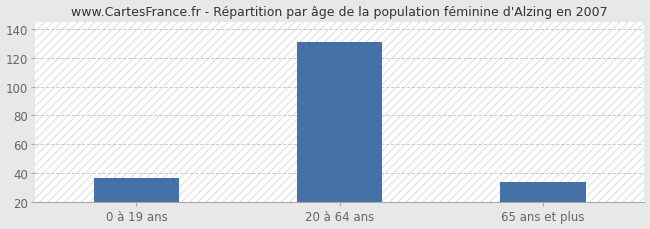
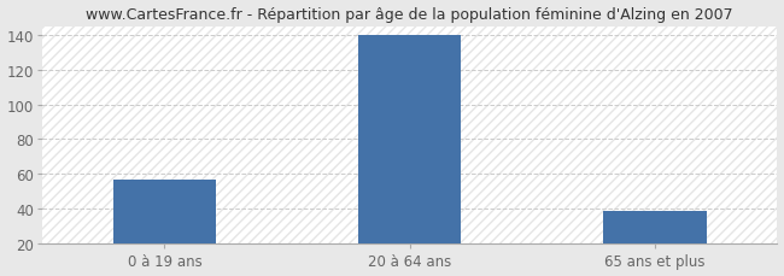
0 à 19 ans: 37 -> 57
20 à 64 ans: 131 -> 140
65 ans et plus: 34 -> 39
